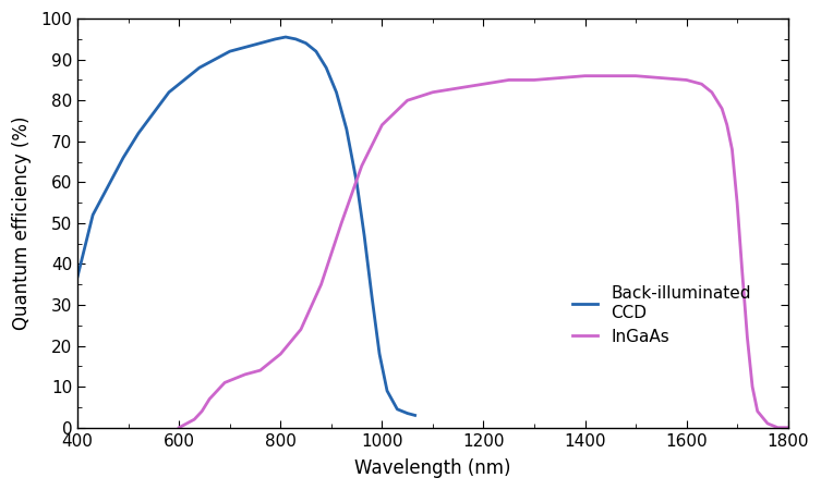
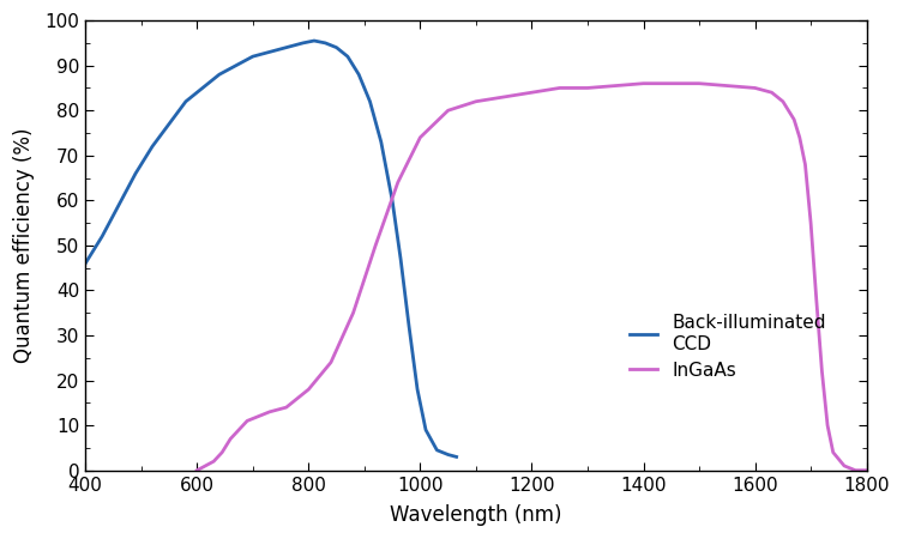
Back-illuminated CCD/400: 37.0 -> 46.0
